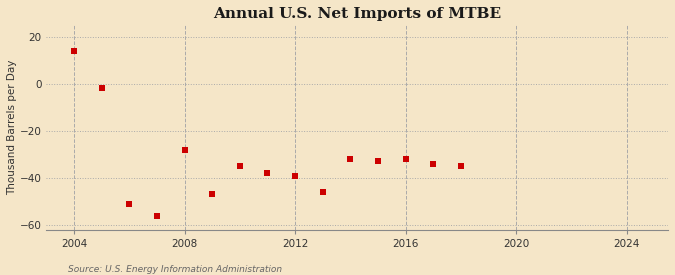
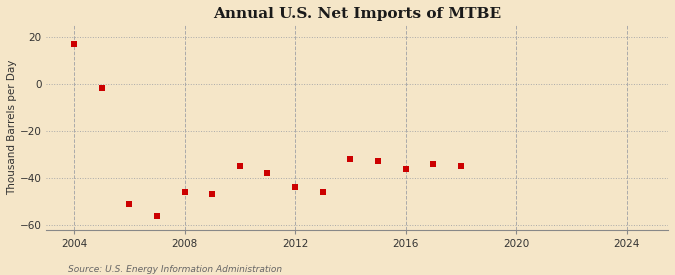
2004: 14 -> 17
2008: -28 -> -46
2012: -39 -> -44
2016: -32 -> -36
